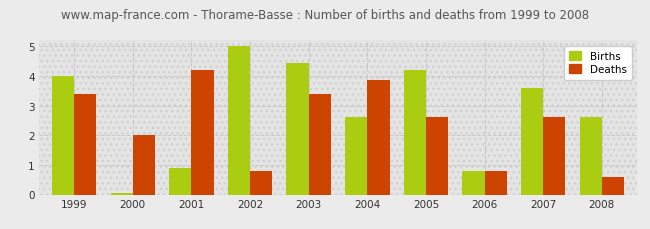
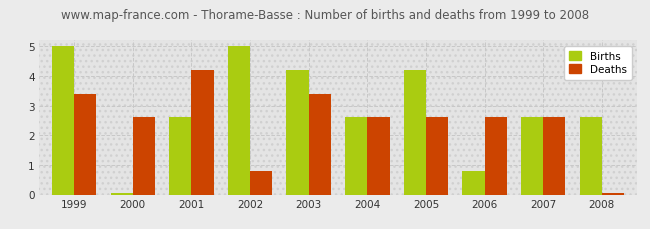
Births/1999: 4.00 -> 5.00
Deaths/2000: 2.00 -> 2.60
Births/2001: 0.90 -> 2.60
Births/2003: 4.45 -> 4.20
Deaths/2004: 3.85 -> 2.60
Deaths/2006: 0.80 -> 2.60
Births/2007: 3.60 -> 2.60
Deaths/2008: 0.60 -> 0.06
